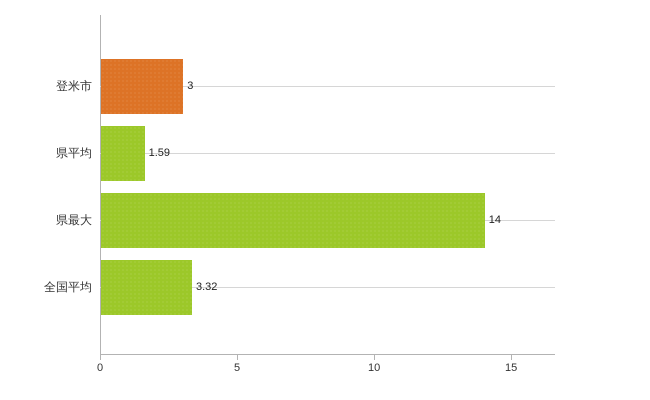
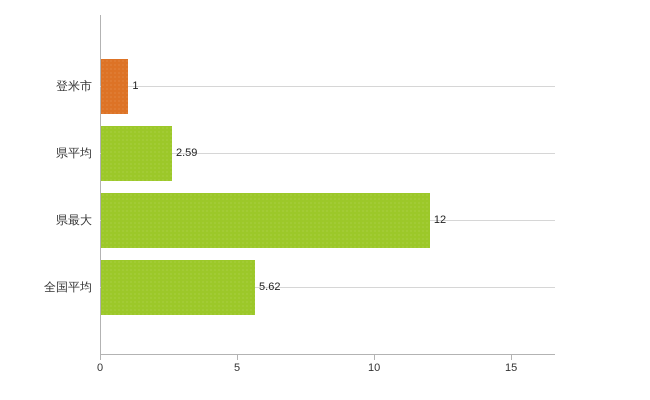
登米市: 3 -> 1
県平均: 1.59 -> 2.59
県最大: 14 -> 12
全国平均: 3.32 -> 5.62
